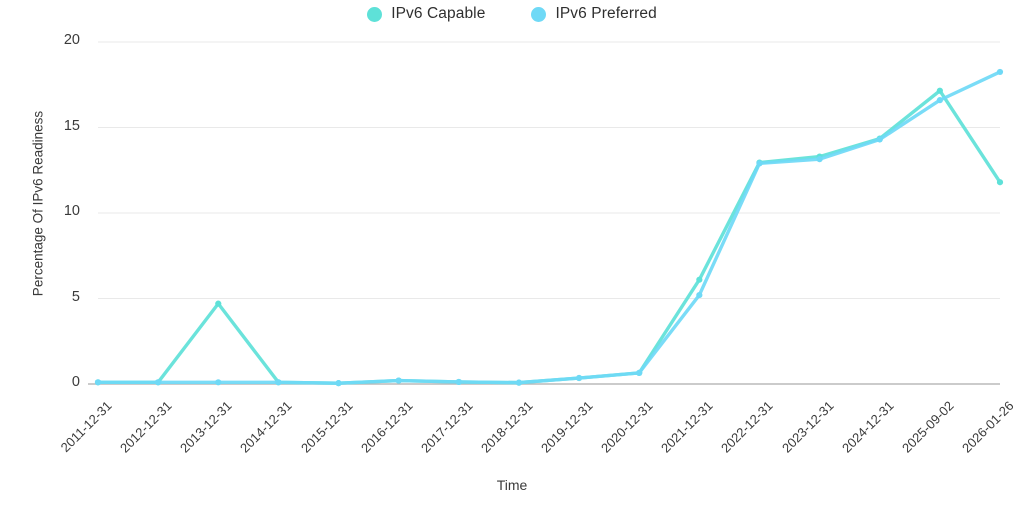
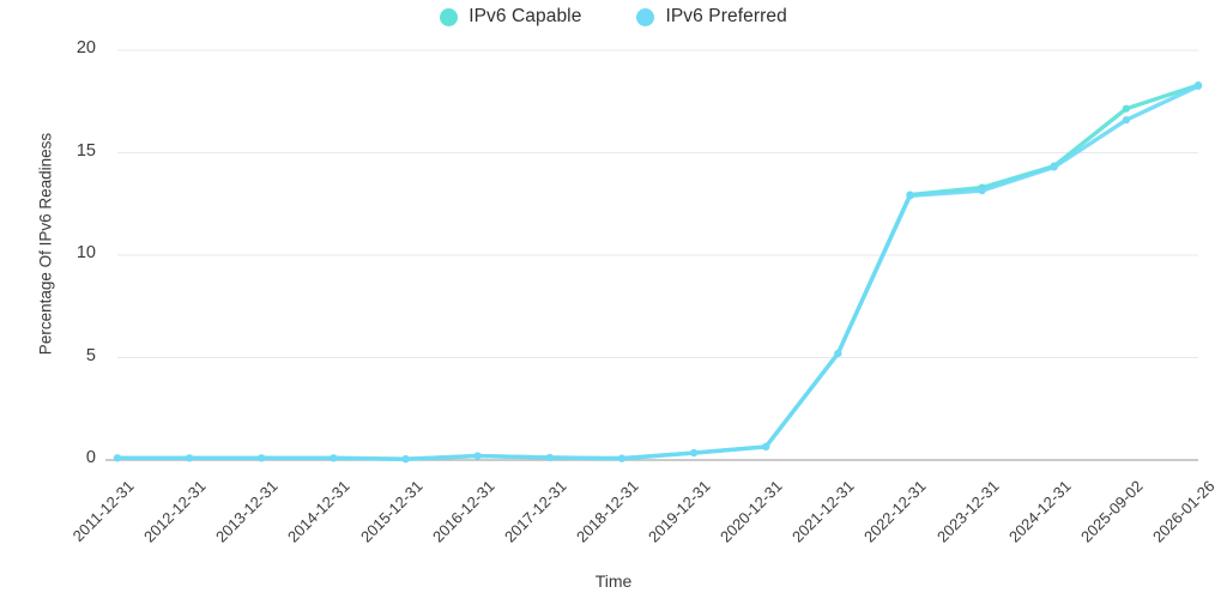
IPv6 Capable/2013-12-31: 4.7 -> 0.1
IPv6 Capable/2021-12-31: 6.1 -> 5.2
IPv6 Capable/2026-01-26: 11.8 -> 18.3
